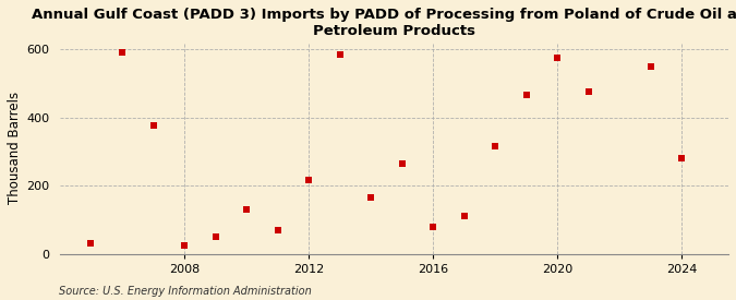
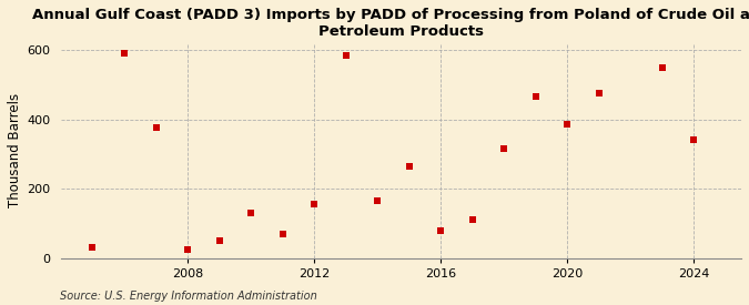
2012: 215 -> 155
2020: 575 -> 385
2024: 280 -> 340
